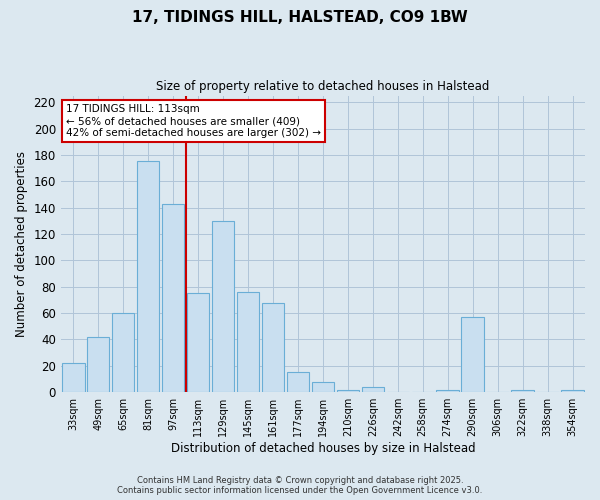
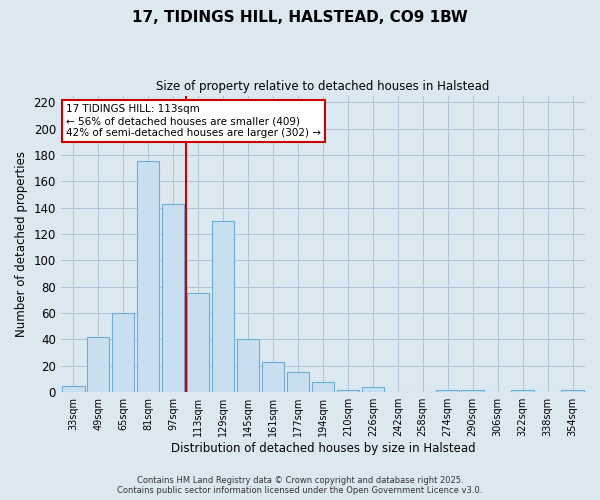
33sqm: 22 -> 5
145sqm: 76 -> 40
161sqm: 68 -> 23
290sqm: 57 -> 2
